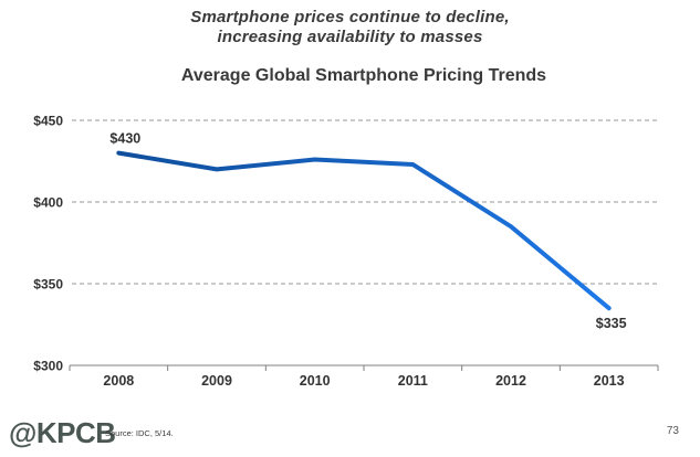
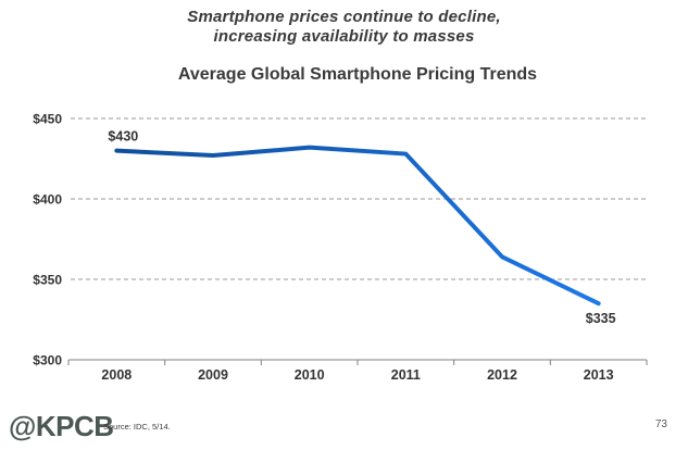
2009: $420 -> $427
2010: $426 -> $432
2011: $423 -> $428
2012: $385 -> $364
